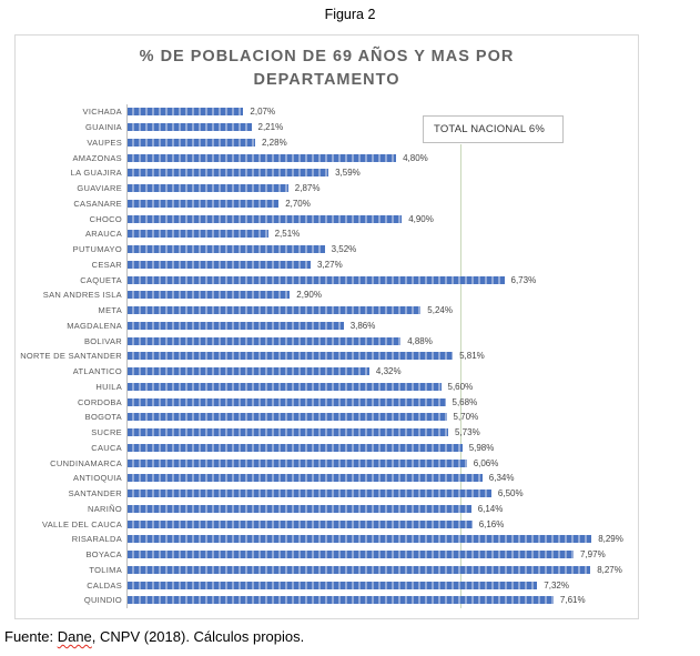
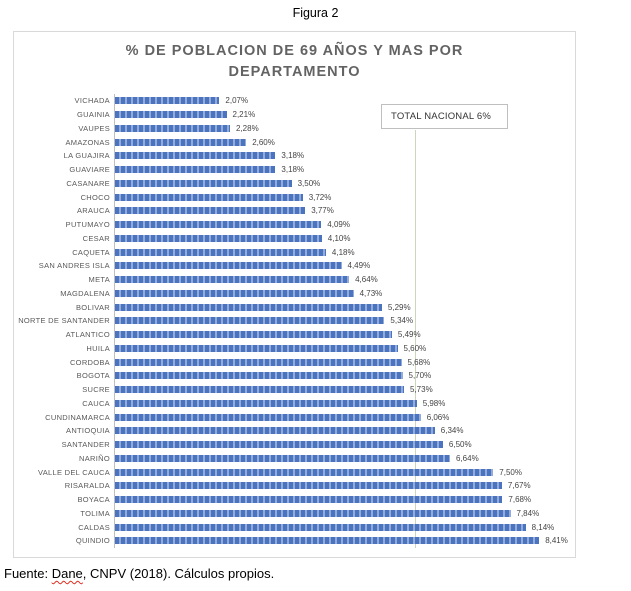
AMAZONAS: 4,80% -> 2,60%
LA GUAJIRA: 3,59% -> 3,18%
GUAVIARE: 2,87% -> 3,18%
CASANARE: 2,70% -> 3,50%
CHOCO: 4,90% -> 3,72%
ARAUCA: 2,51% -> 3,77%
PUTUMAYO: 3,52% -> 4,09%
CESAR: 3,27% -> 4,10%
CAQUETA: 6,73% -> 4,18%
SAN ANDRES ISLA: 2,90% -> 4,49%
META: 5,24% -> 4,64%
MAGDALENA: 3,86% -> 4,73%
BOLIVAR: 4,88% -> 5,29%
NORTE DE SANTANDER: 5,81% -> 5,34%
ATLANTICO: 4,32% -> 5,49%
NARIÑO: 6,14% -> 6,64%
VALLE DEL CAUCA: 6,16% -> 7,50%
RISARALDA: 8,29% -> 7,67%
BOYACA: 7,97% -> 7,68%
TOLIMA: 8,27% -> 7,84%
CALDAS: 7,32% -> 8,14%
QUINDIO: 7,61% -> 8,41%
